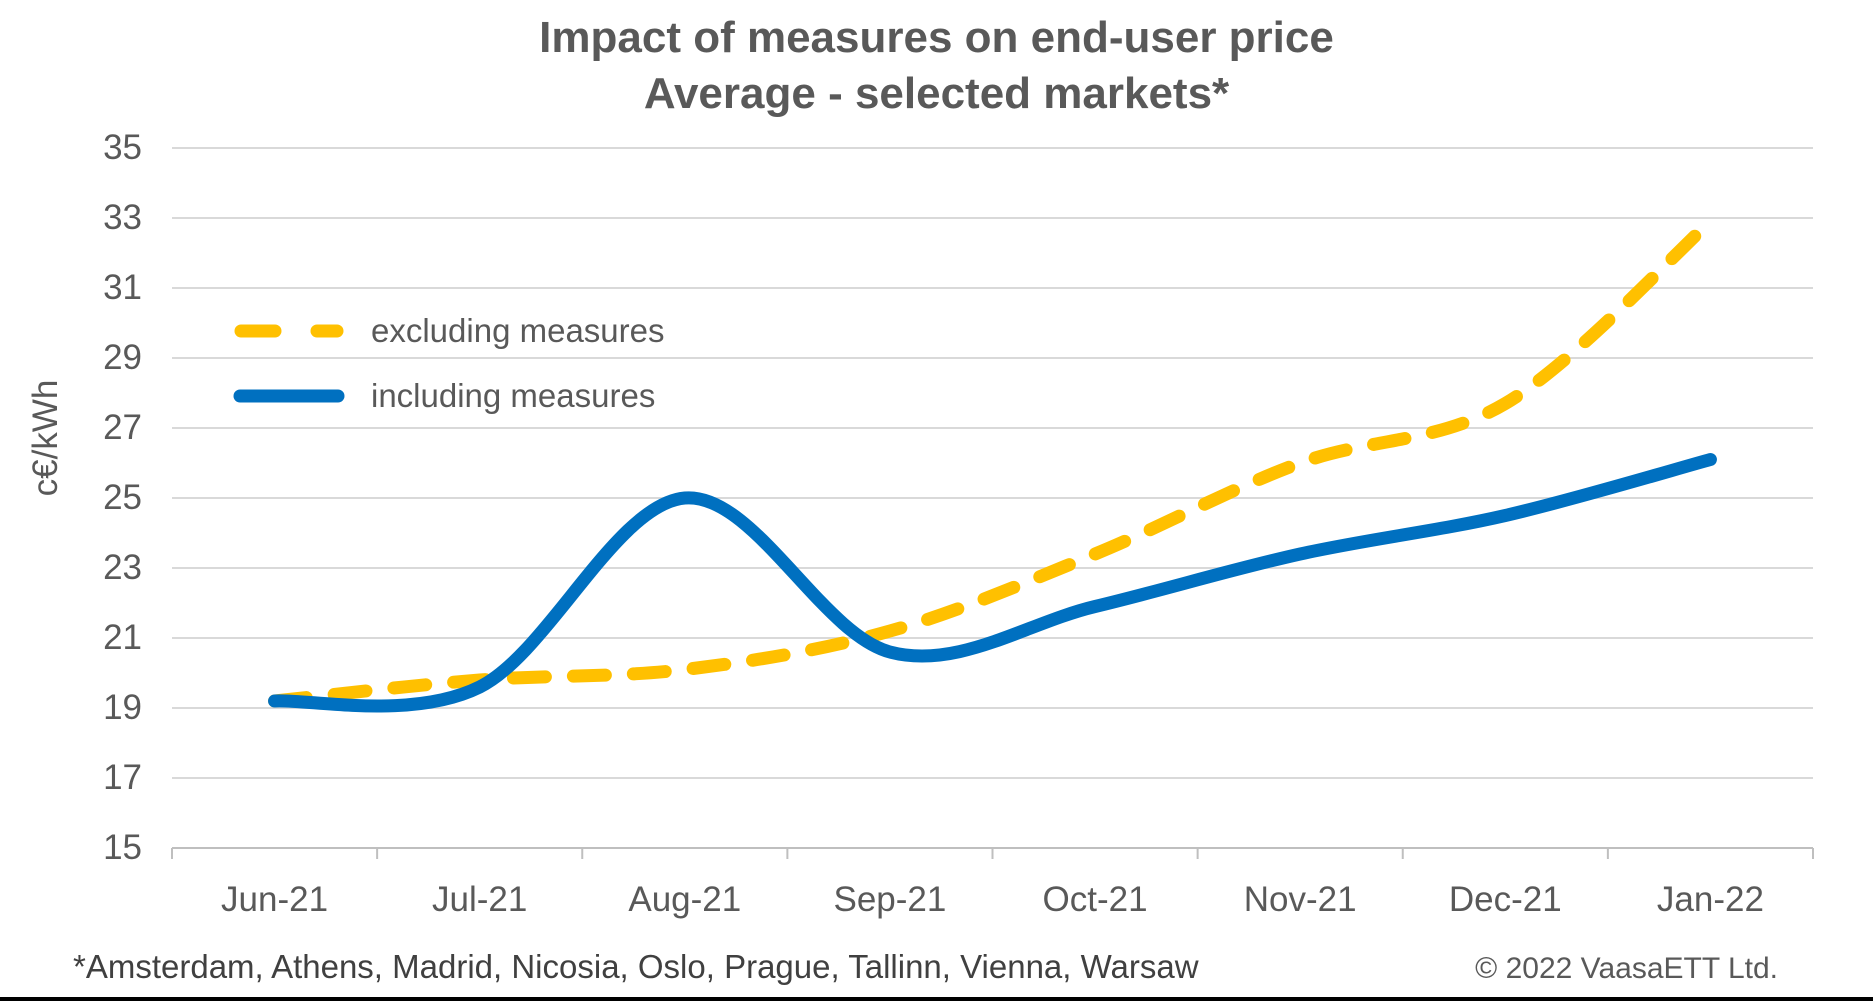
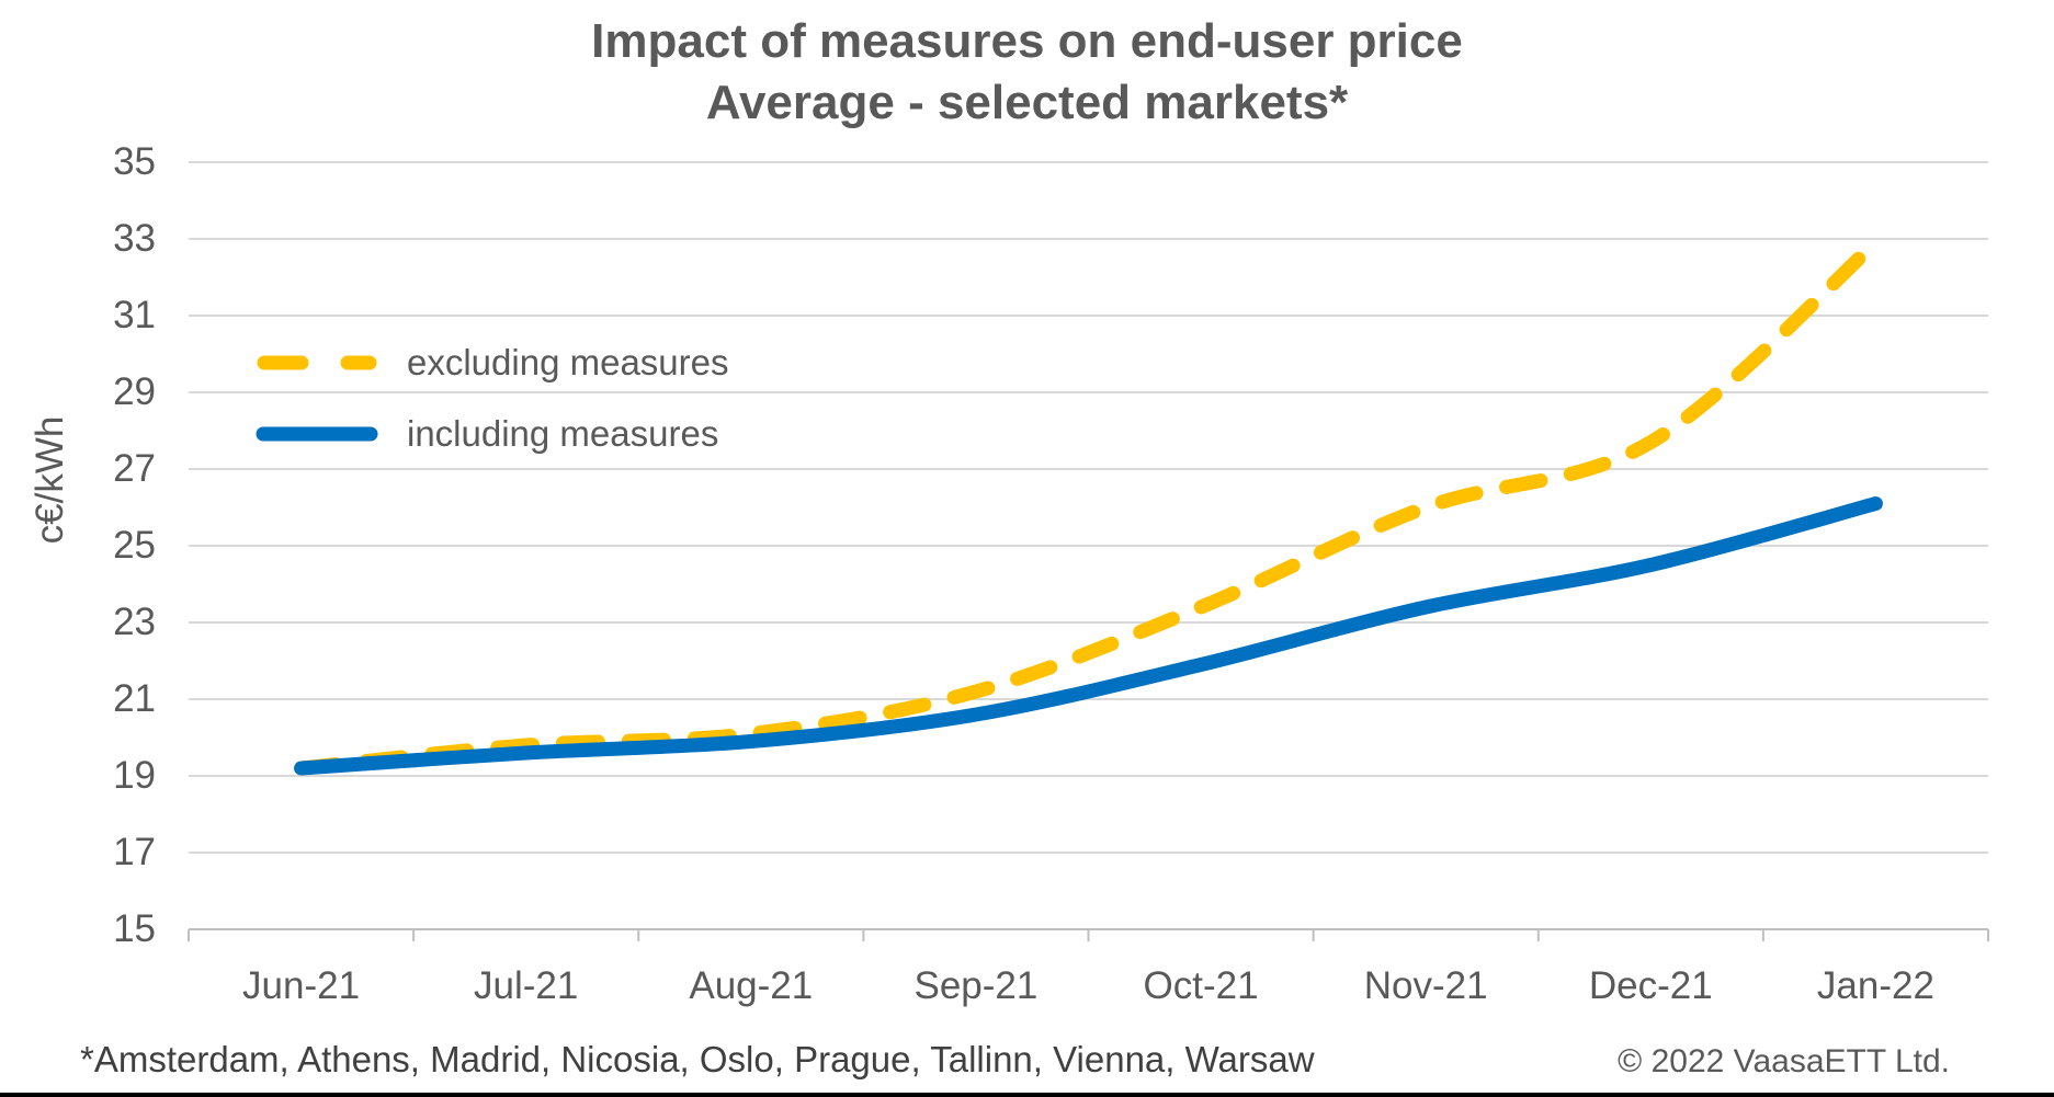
including measures/Aug-21: 25.0 -> 19.9
